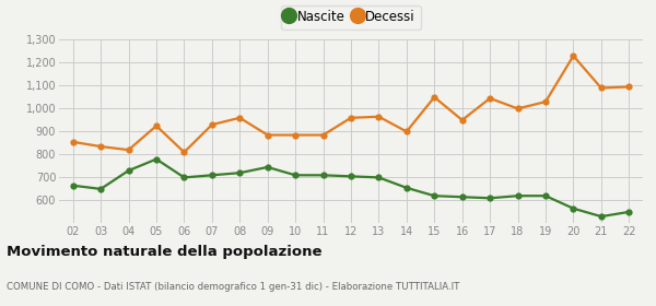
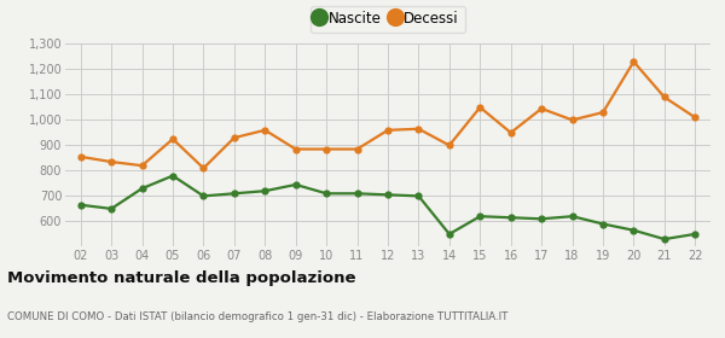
Nascite/14: 655 -> 550
Nascite/19: 620 -> 590
Decessi/22: 1,095 -> 1,010
